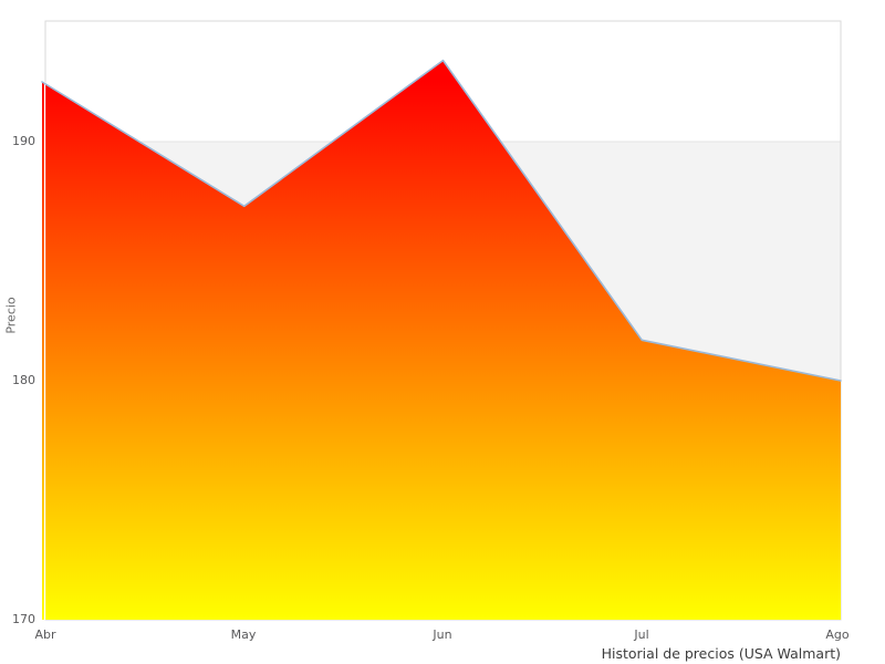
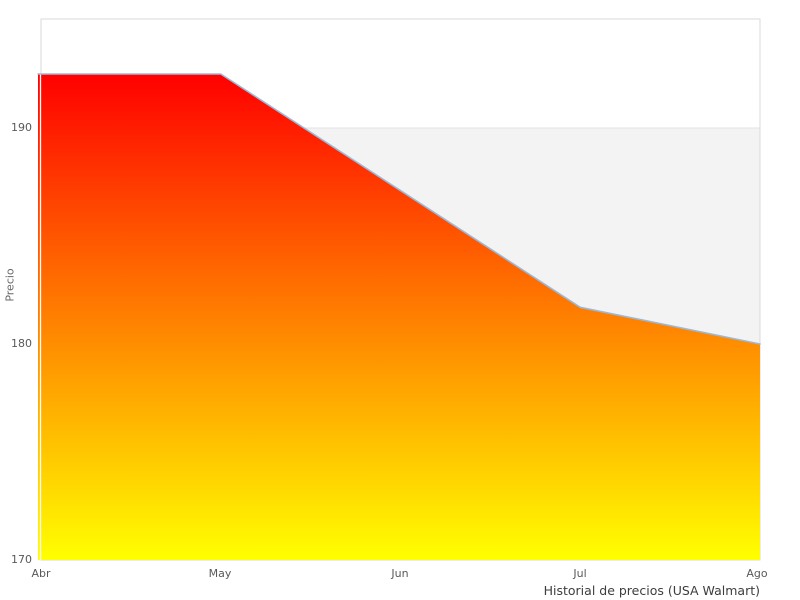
May: 187.3 -> 192.5
Jun: 193.4 -> 187.1
